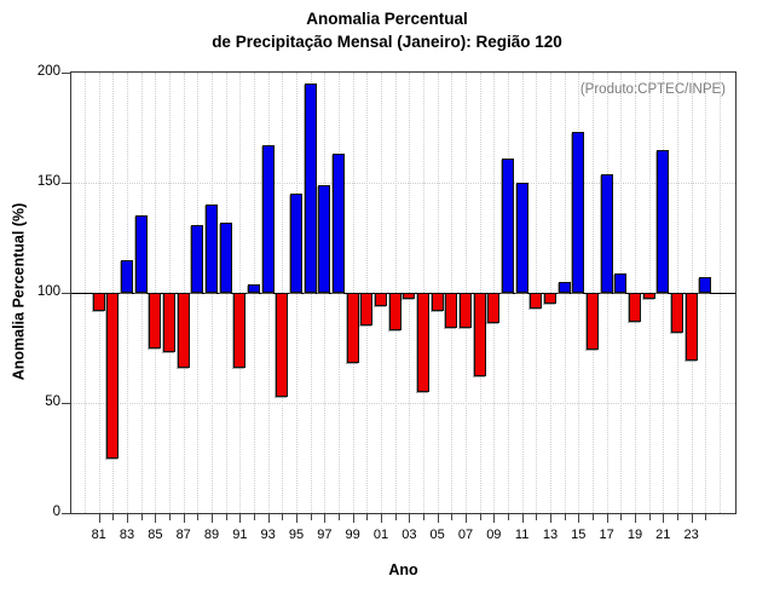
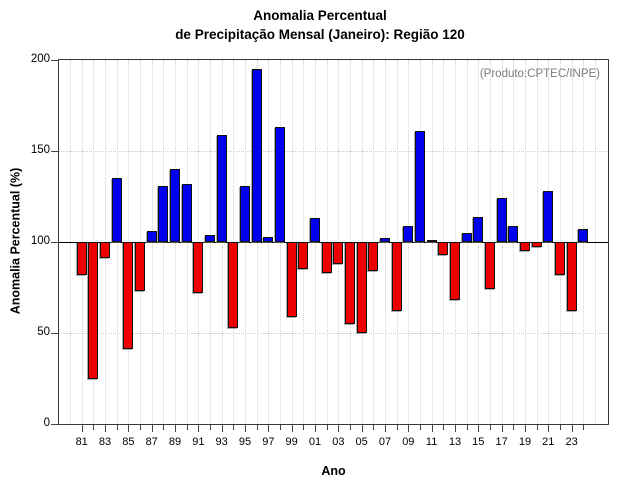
81: 92 -> 82
83: 115 -> 91
85: 75 -> 41
87: 66 -> 106
91: 66 -> 72
93: 167 -> 159
95: 145 -> 131
97: 149 -> 103
99: 68 -> 59
01: 94 -> 113
03: 97 -> 88
05: 92 -> 50
07: 84 -> 102
09: 86 -> 109
11: 150 -> 101
13: 95 -> 68
15: 173 -> 114
17: 154 -> 124
19: 87 -> 95
21: 165 -> 128
23: 69 -> 62
